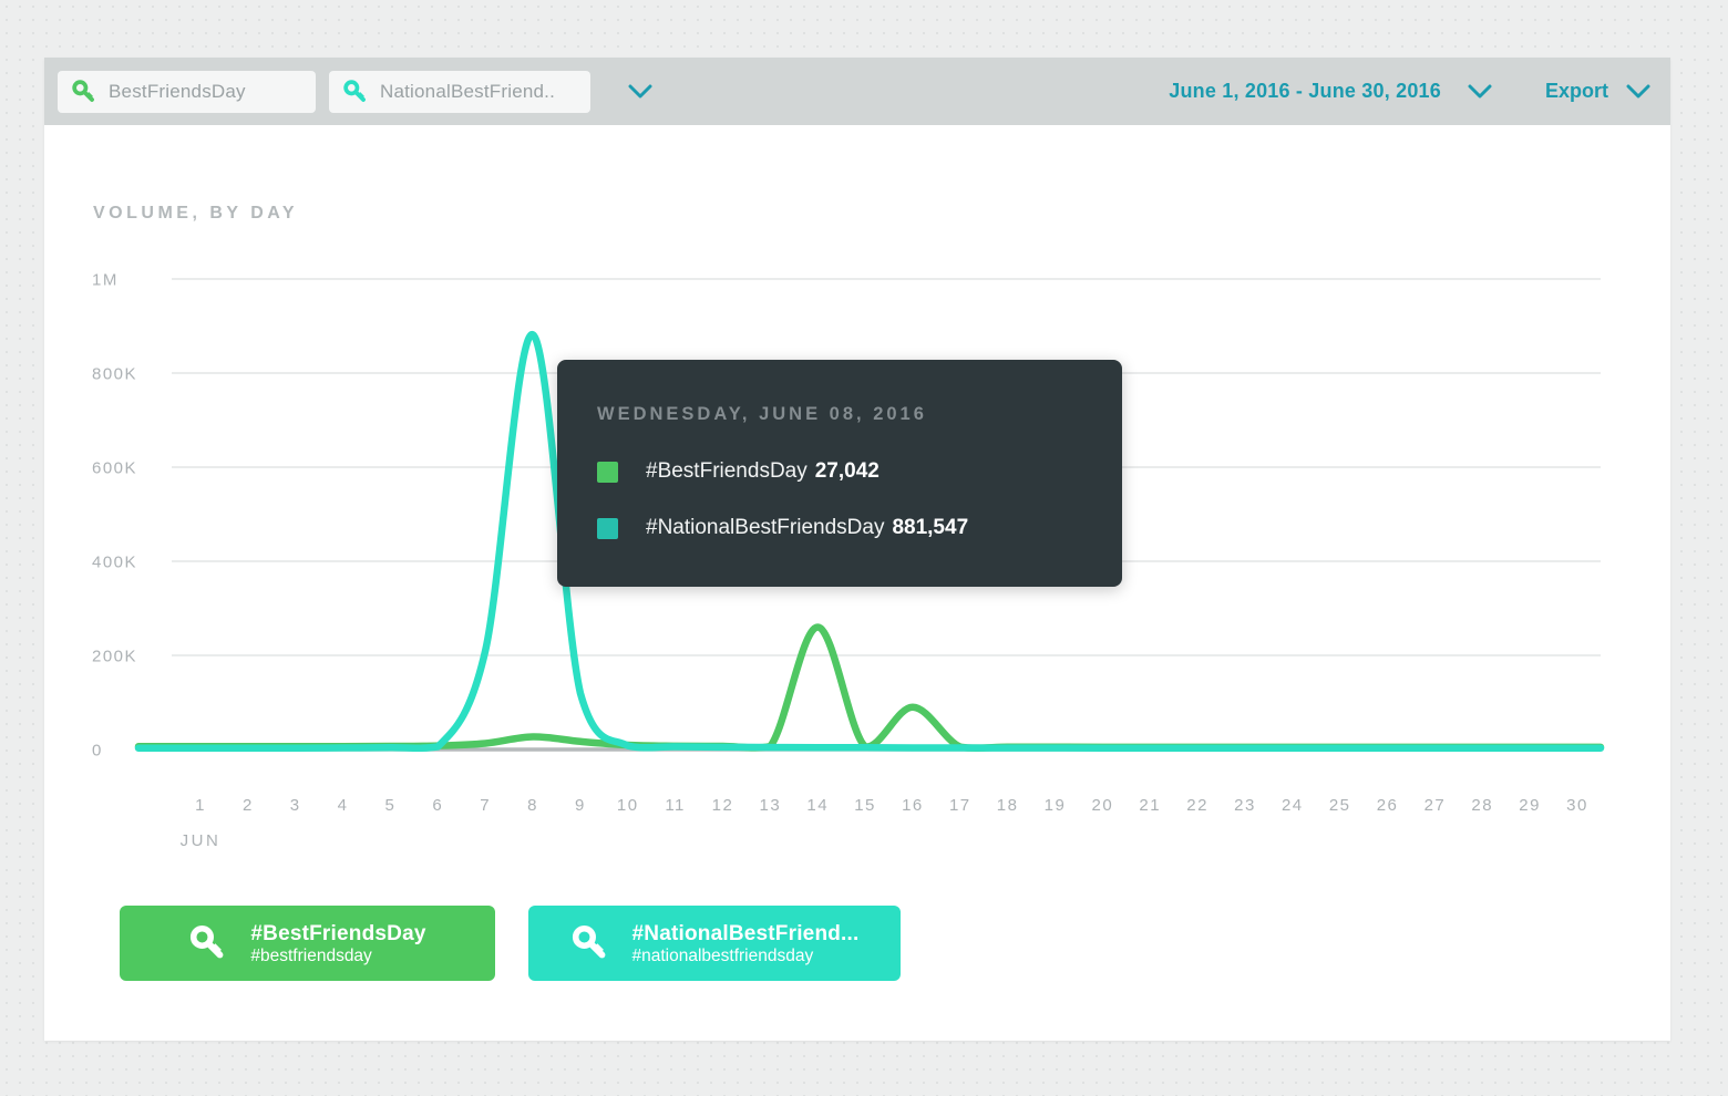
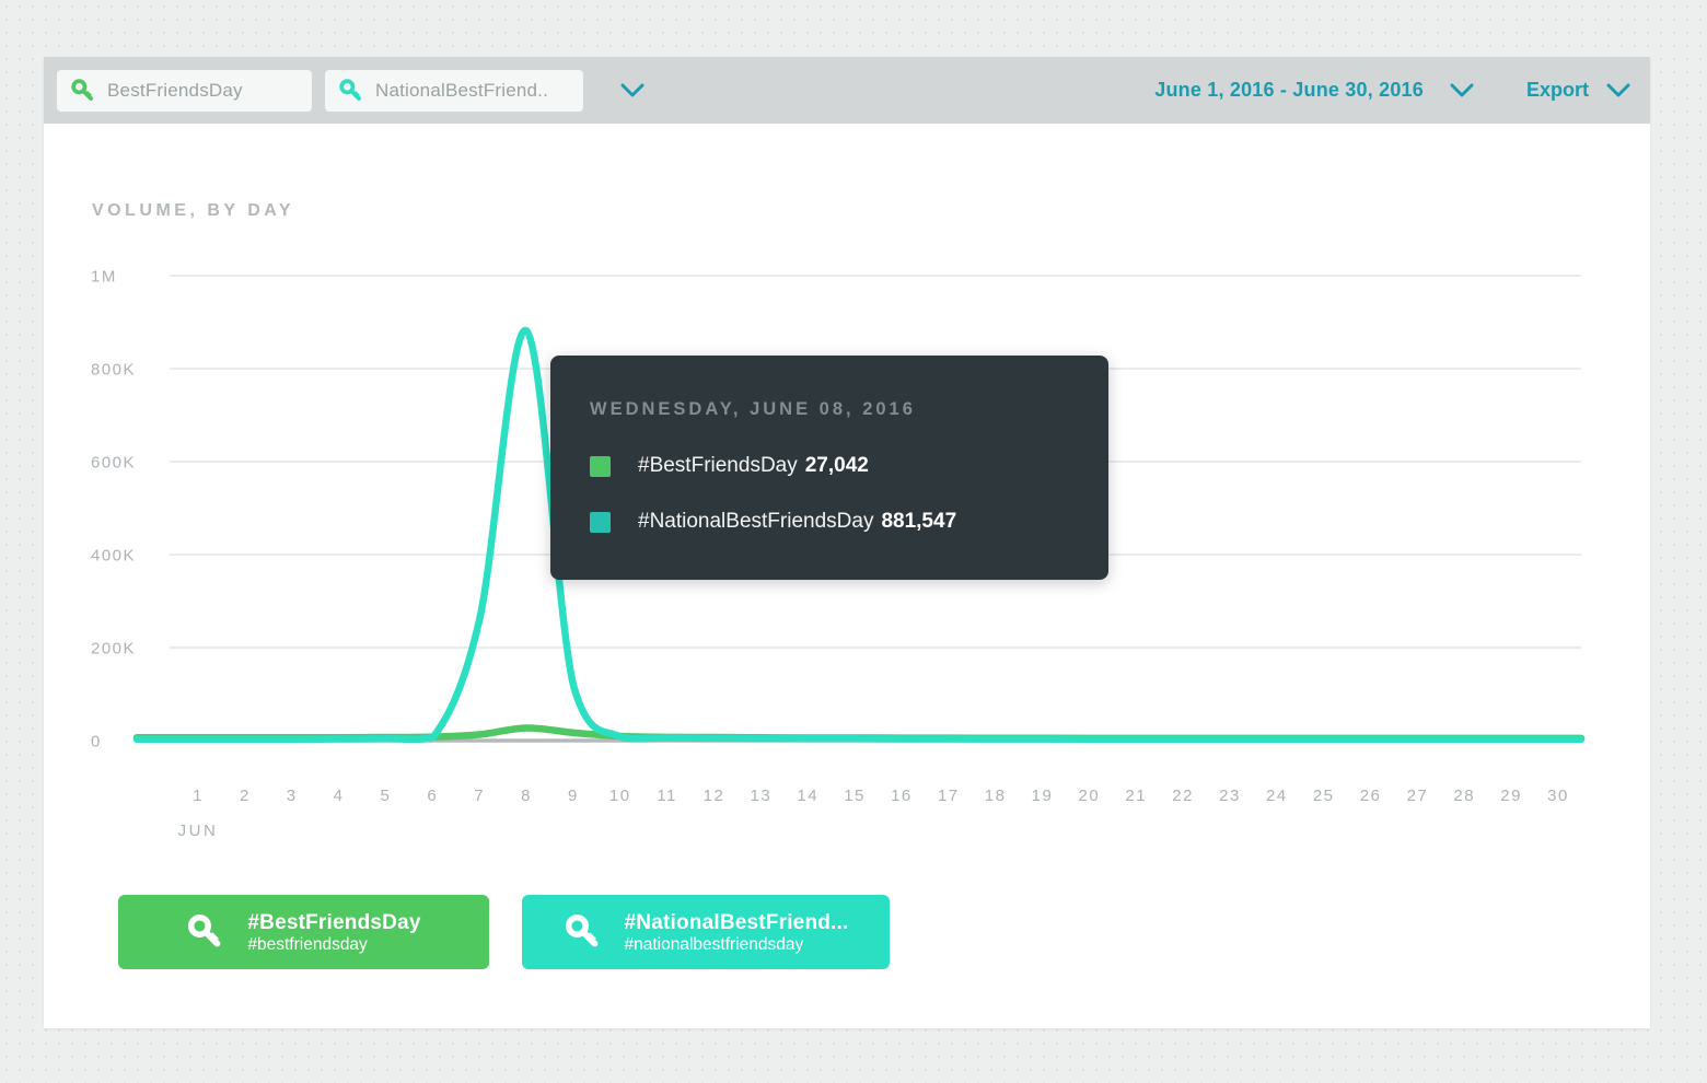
#NationalBestFriendsDay/7: 210K -> 260K
#BestFriendsDay/14: 260K -> 10K
#BestFriendsDay/16: 90K -> 10K
